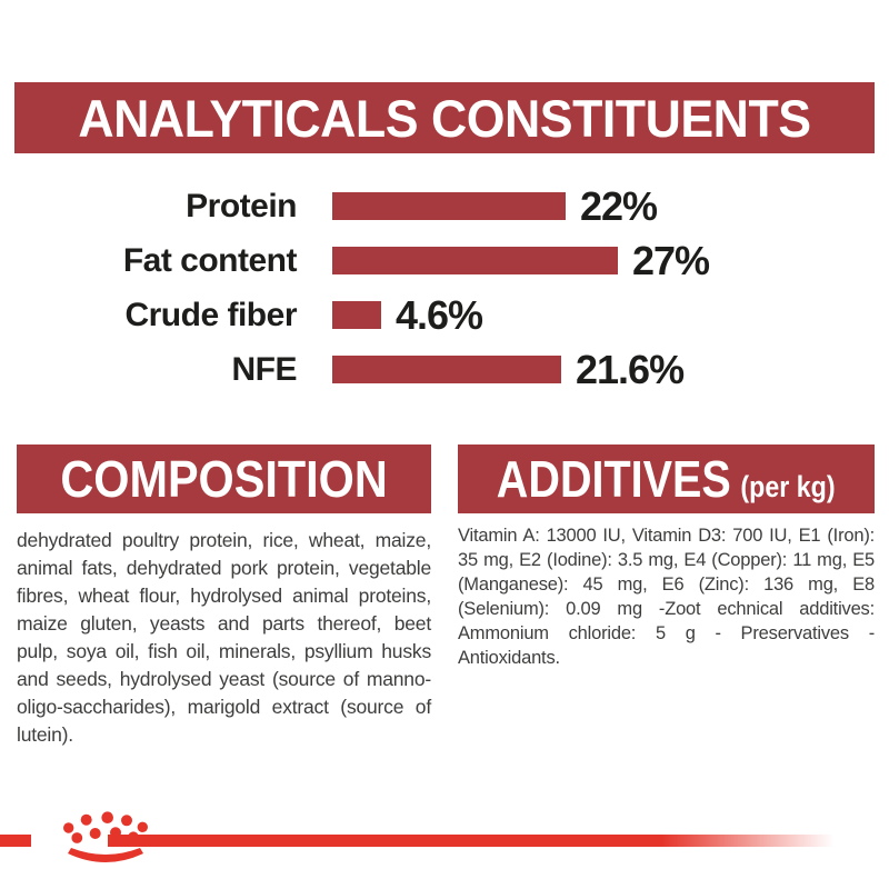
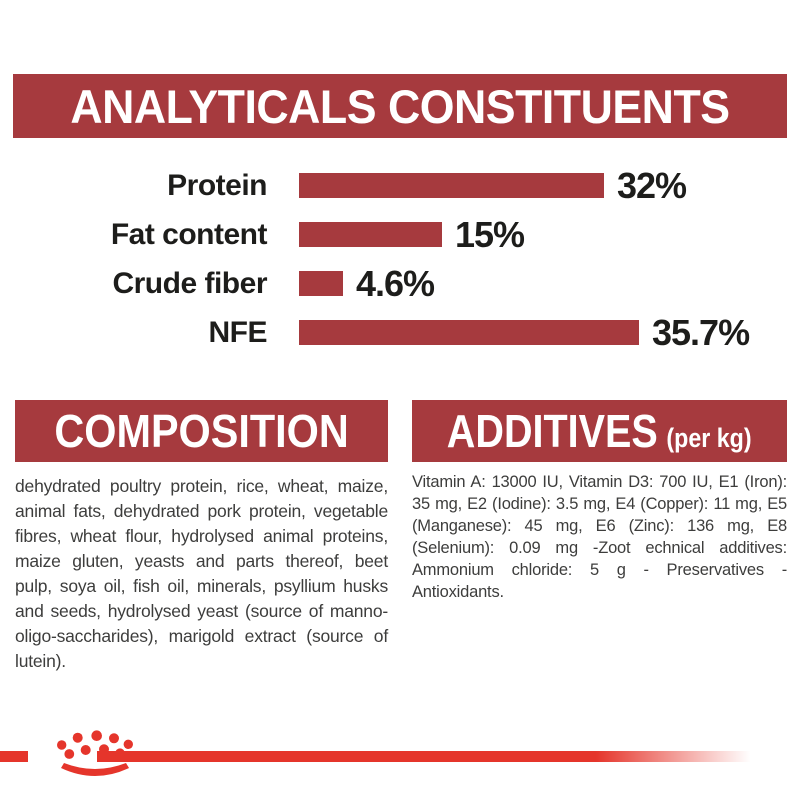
Protein: 22% -> 32%
Fat content: 27% -> 15%
NFE: 21.6% -> 35.7%
